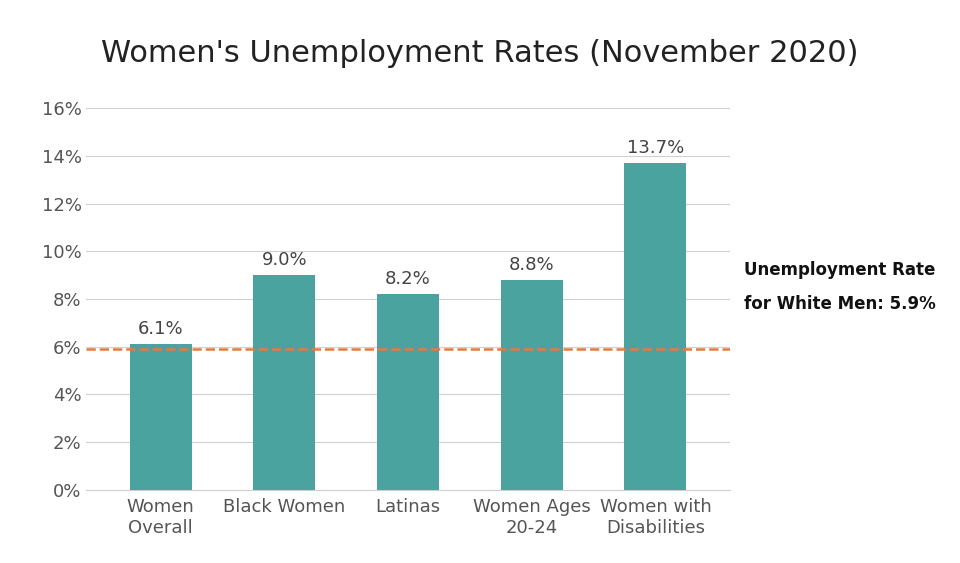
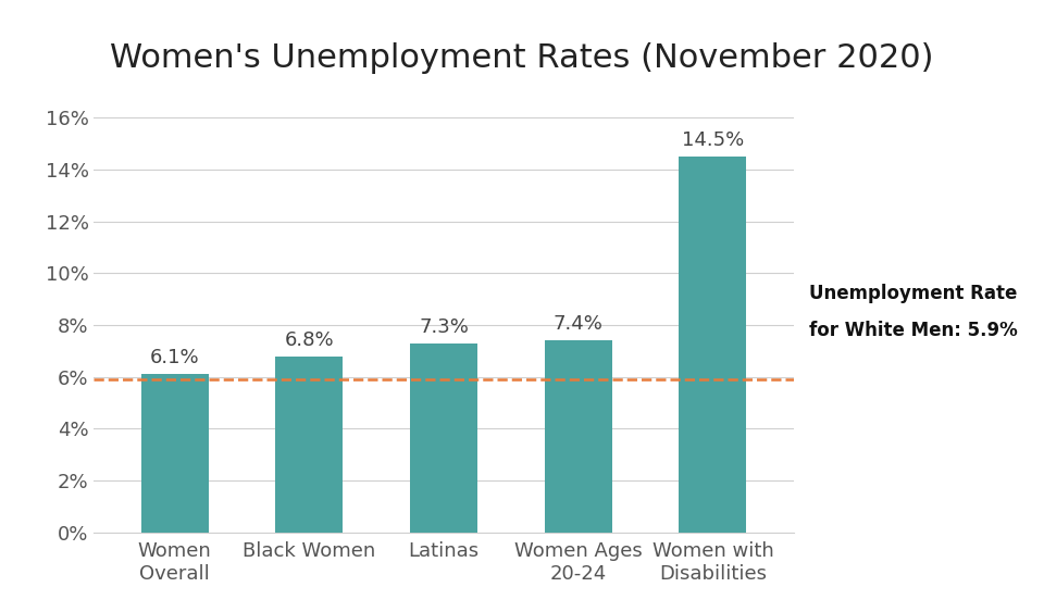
Black Women: 9.0% -> 6.8%
Latinas: 8.2% -> 7.3%
Women Ages 20-24: 8.8% -> 7.4%
Women with Disabilities: 13.7% -> 14.5%
